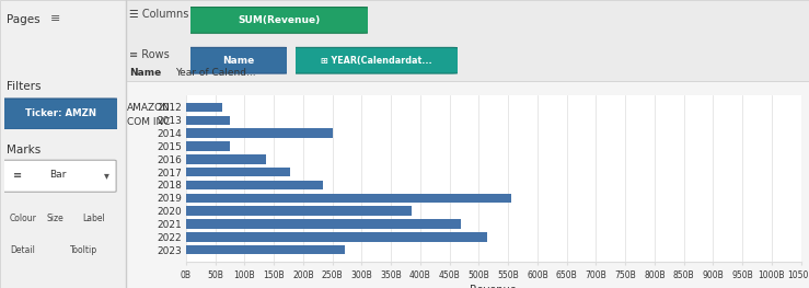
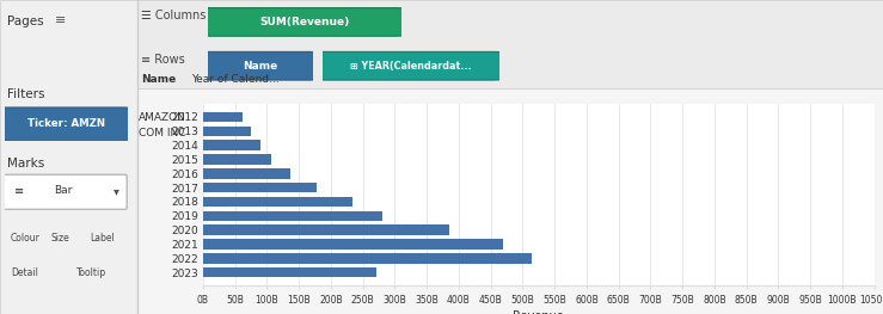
2014: 250B -> 89B
2015: 74B -> 107B
2019: 556B -> 281B
